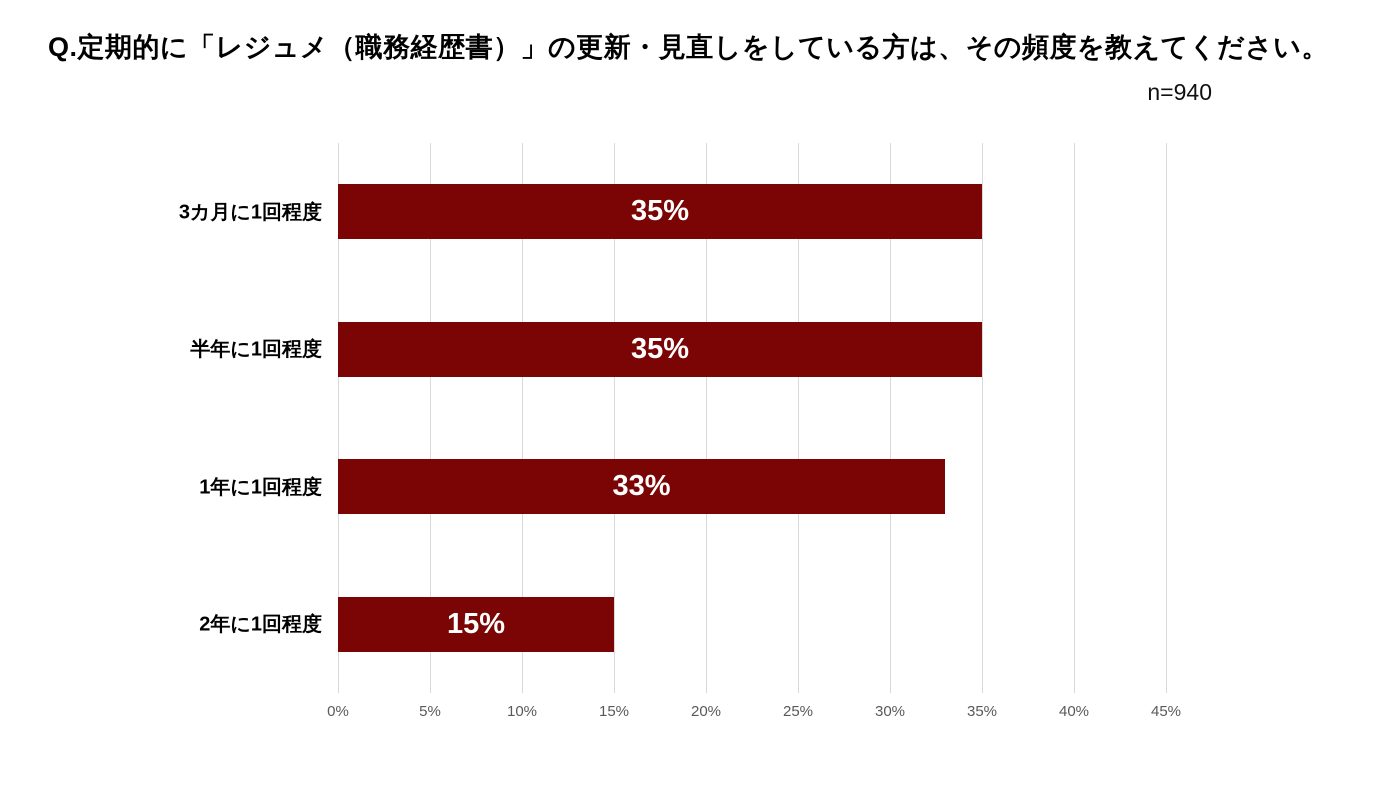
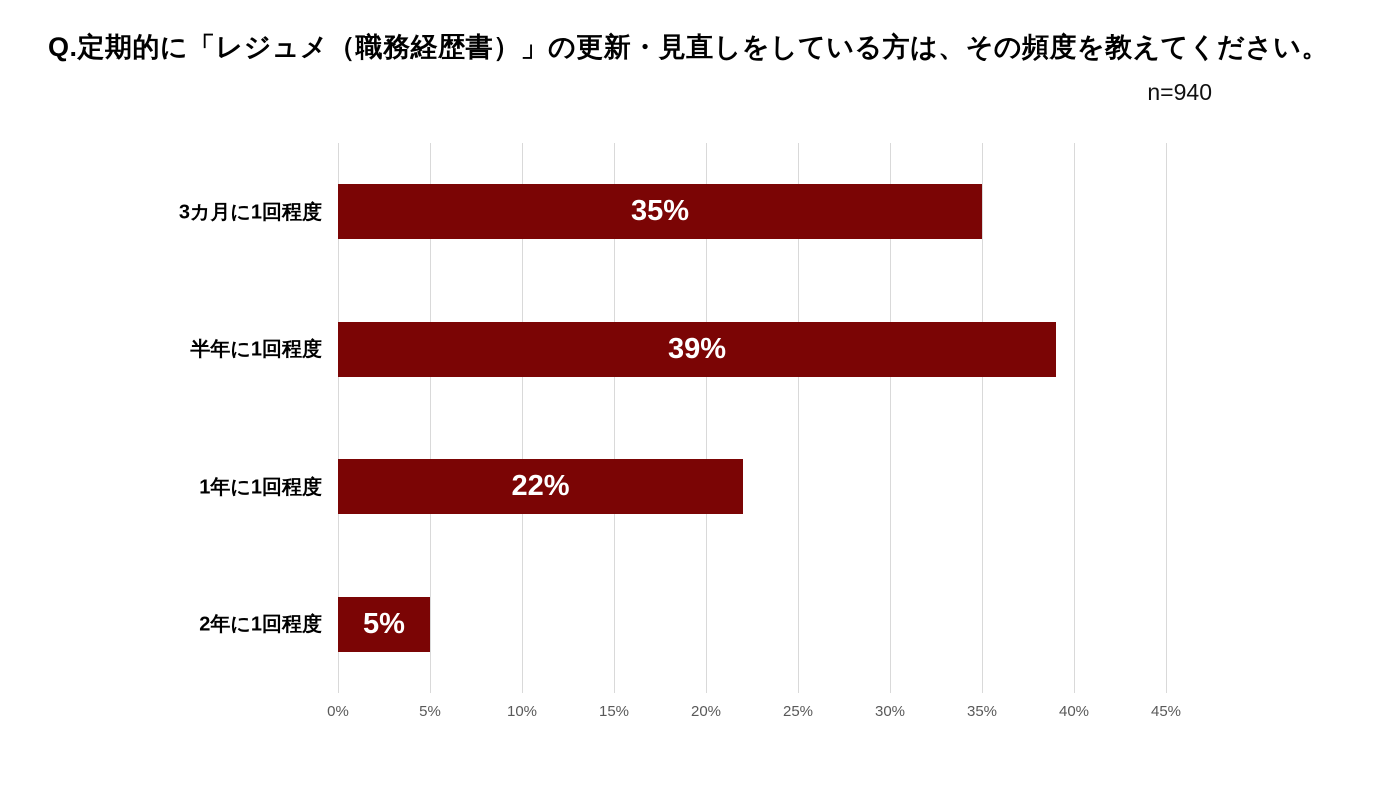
半年に1回程度: 35% -> 39%
1年に1回程度: 33% -> 22%
2年に1回程度: 15% -> 5%
